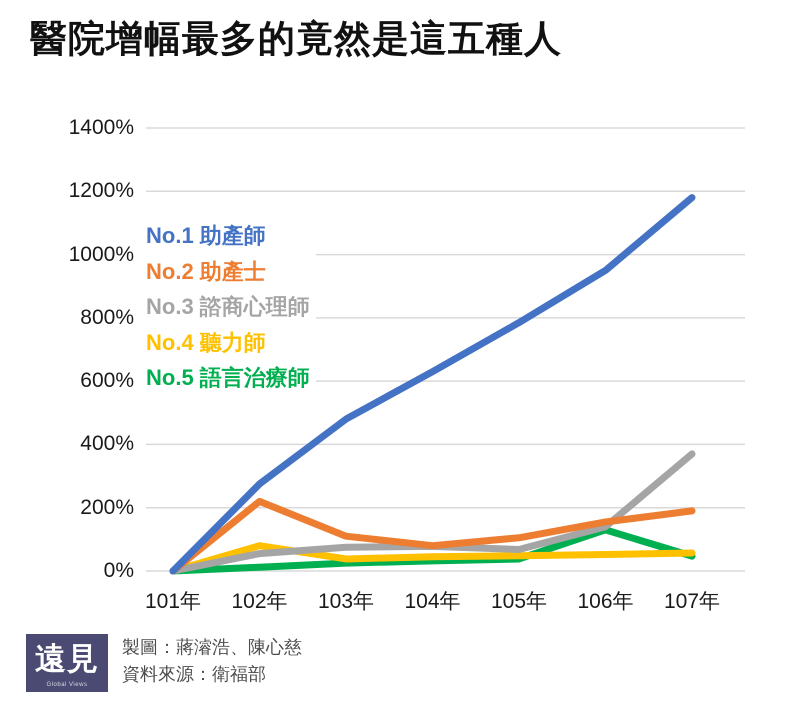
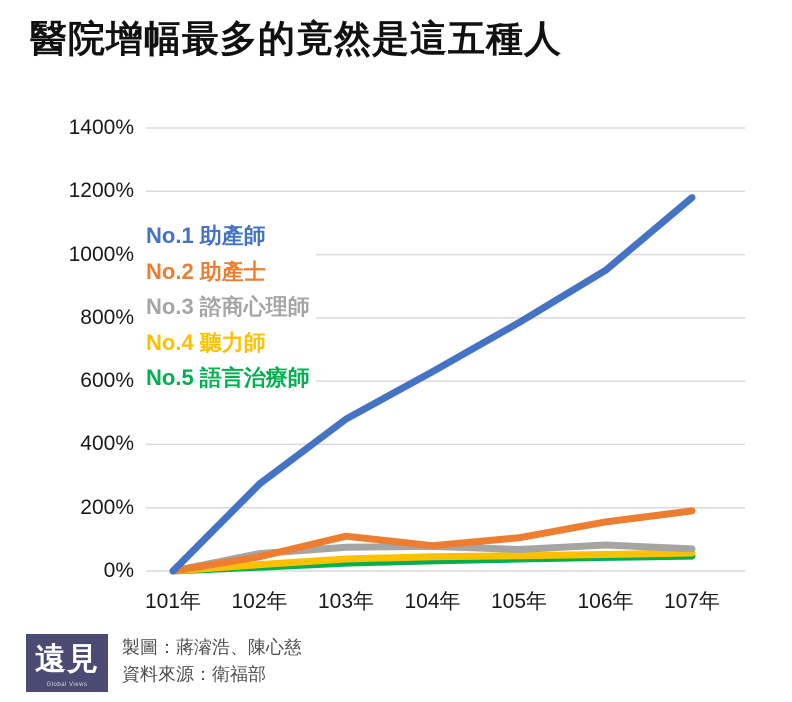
No.2 助產士/102年: 220% -> 40%
No.4 聽力師/102年: 80% -> 20%
No.3 諮商心理師/106年: 140% -> 80%
No.5 語言治療師/106年: 130% -> 40%
No.3 諮商心理師/107年: 370% -> 70%
